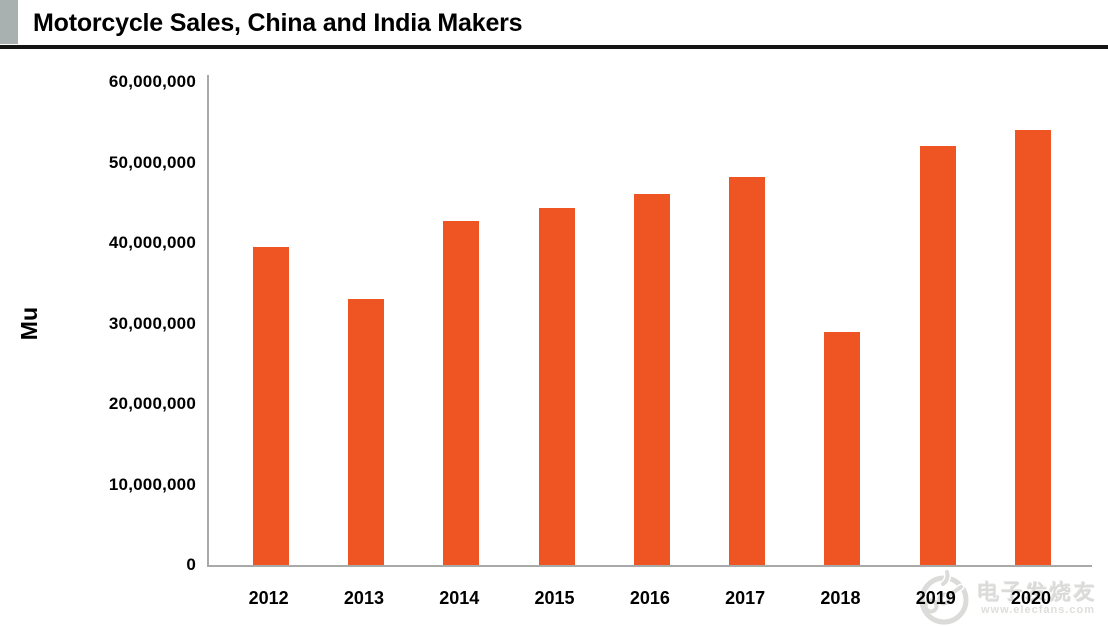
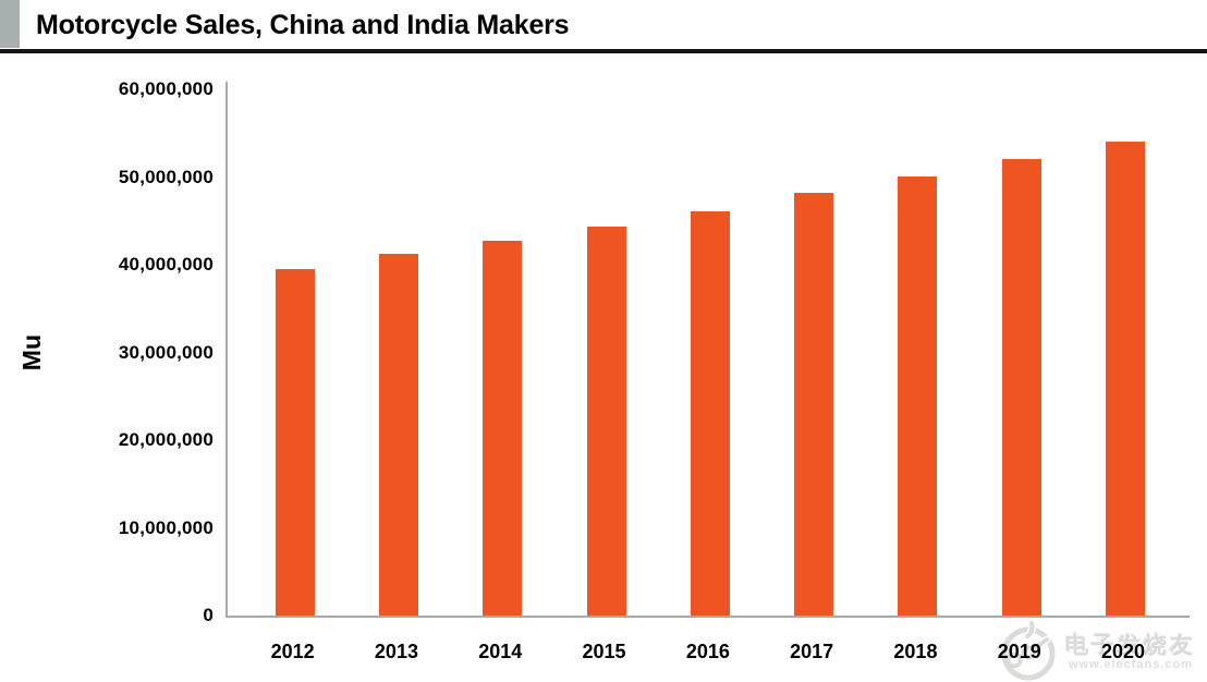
2013: 33000000 -> 41000000
2018: 29000000 -> 50000000
